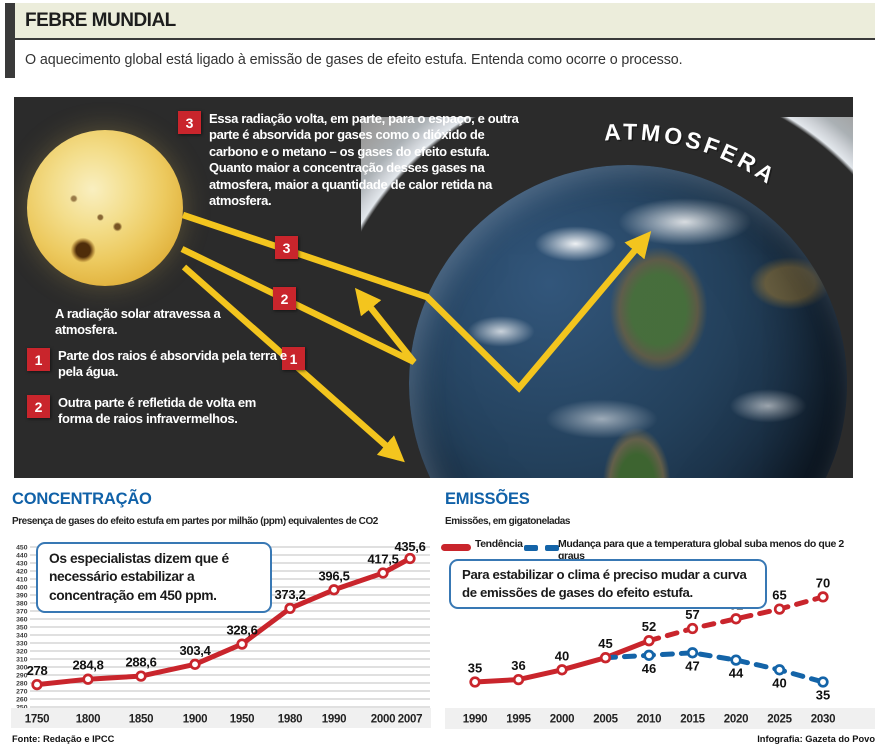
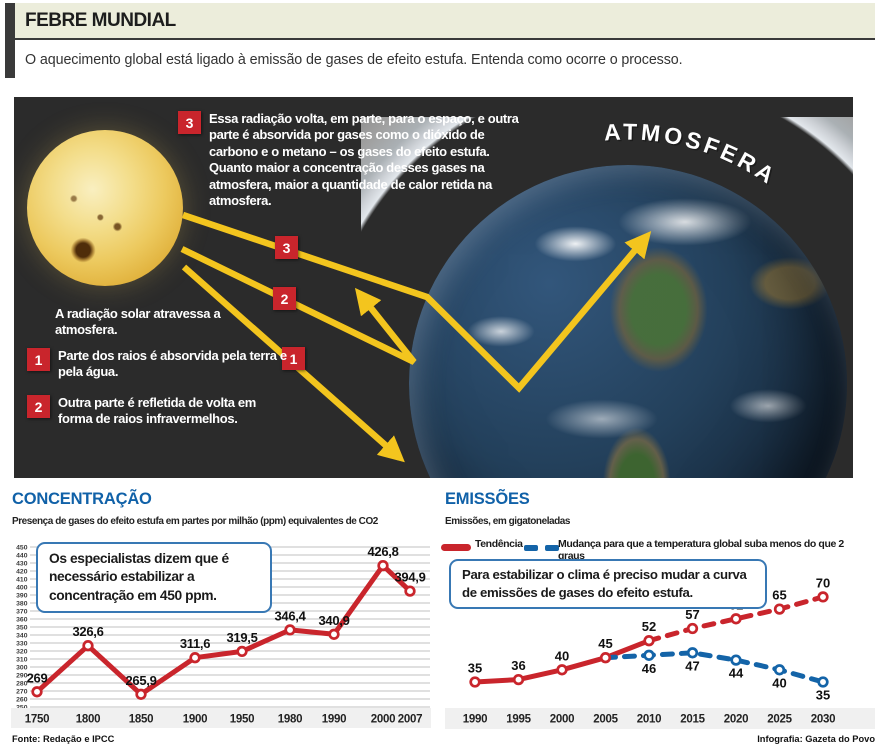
CONCENTRAÇÃO/1750: 278 -> 269
CONCENTRAÇÃO/1800: 284,8 -> 326,6
CONCENTRAÇÃO/1850: 288,6 -> 265,9
CONCENTRAÇÃO/1900: 303,4 -> 311,6
CONCENTRAÇÃO/1950: 328,6 -> 319,5
CONCENTRAÇÃO/1980: 373,2 -> 346,4
CONCENTRAÇÃO/1990: 396,5 -> 340,9
CONCENTRAÇÃO/2000: 417,5 -> 426,8
CONCENTRAÇÃO/2007: 435,6 -> 394,9
